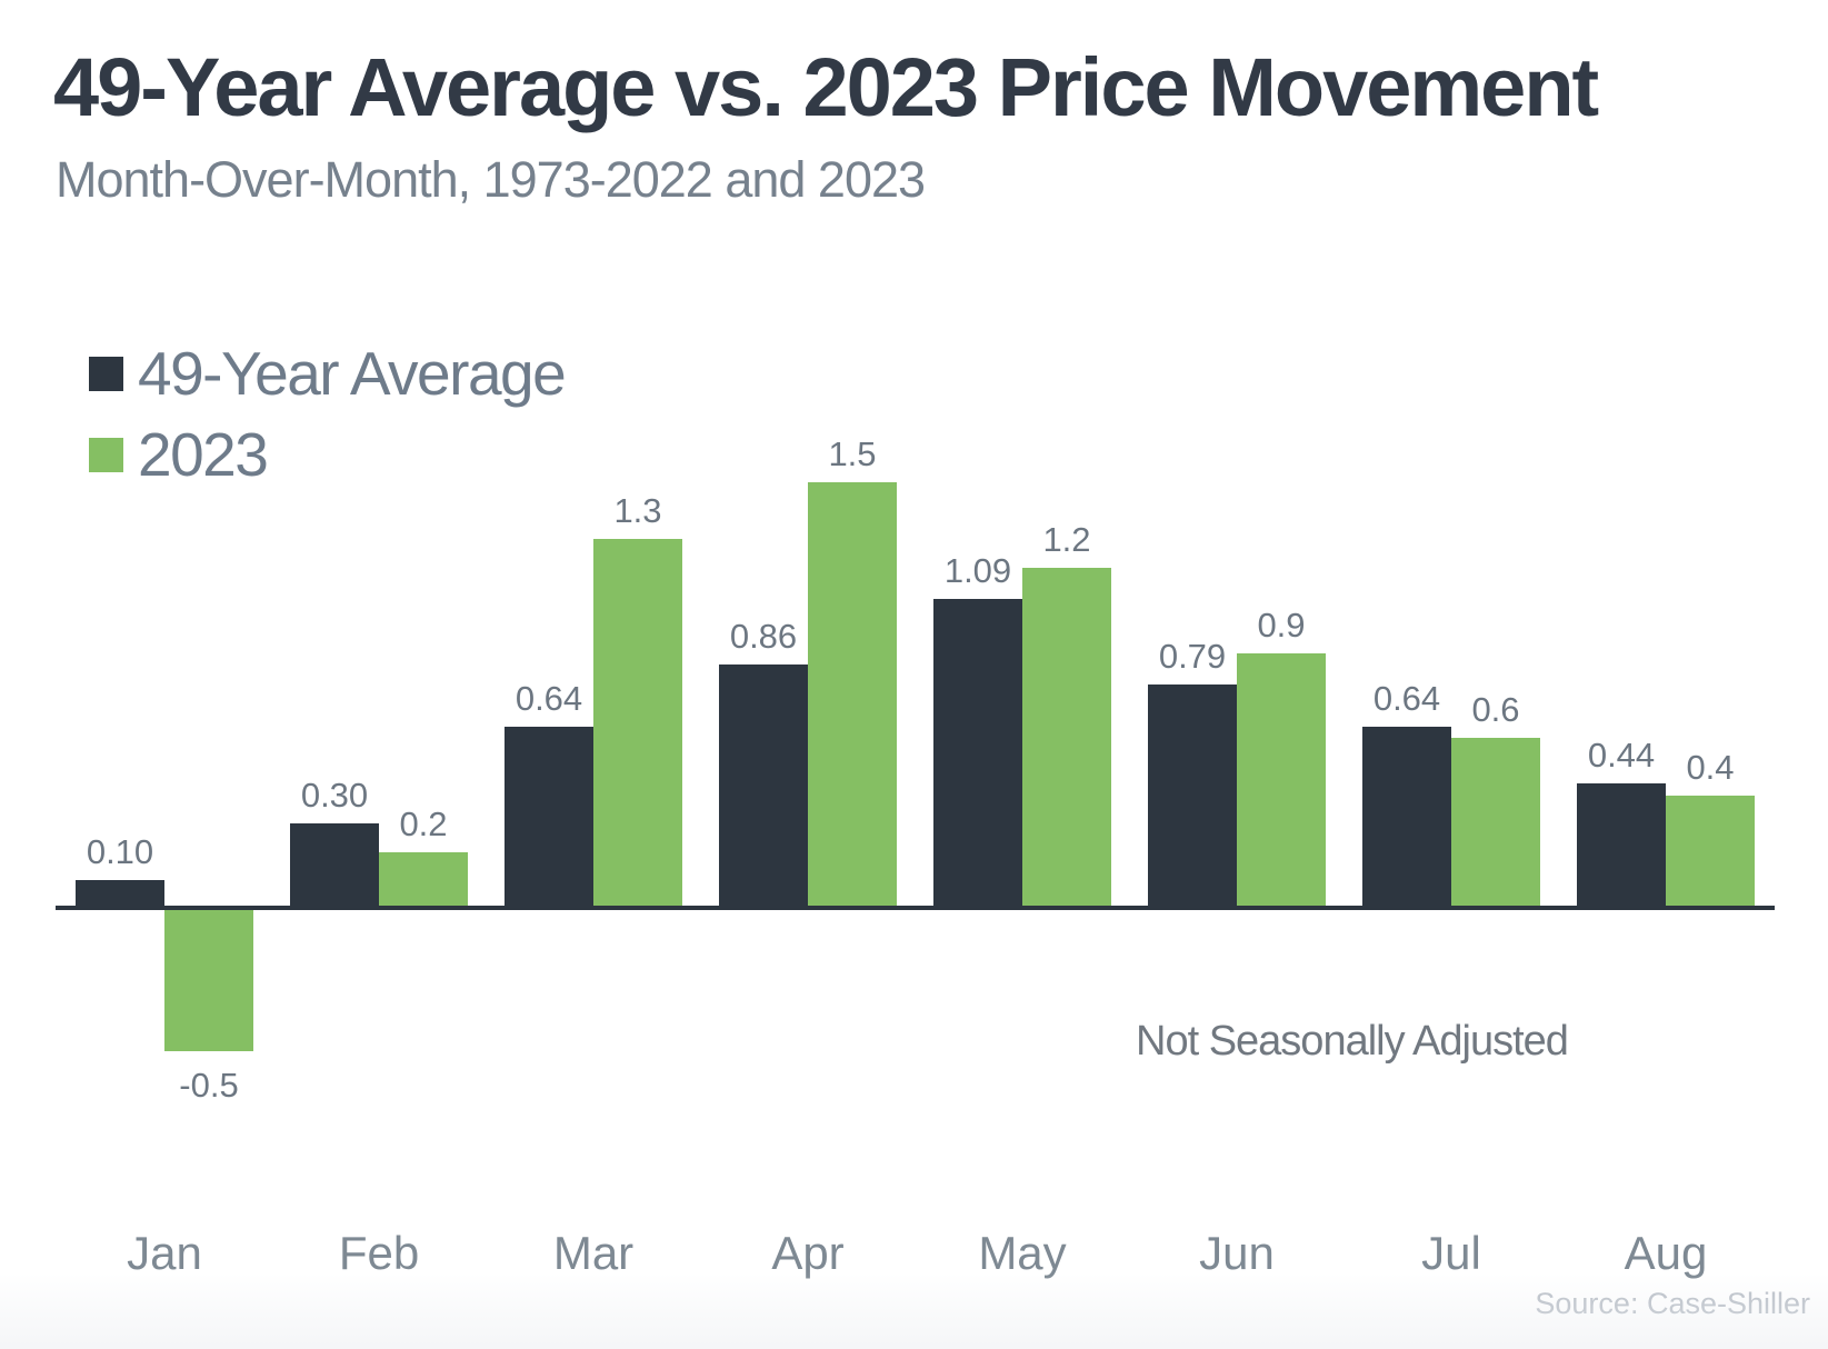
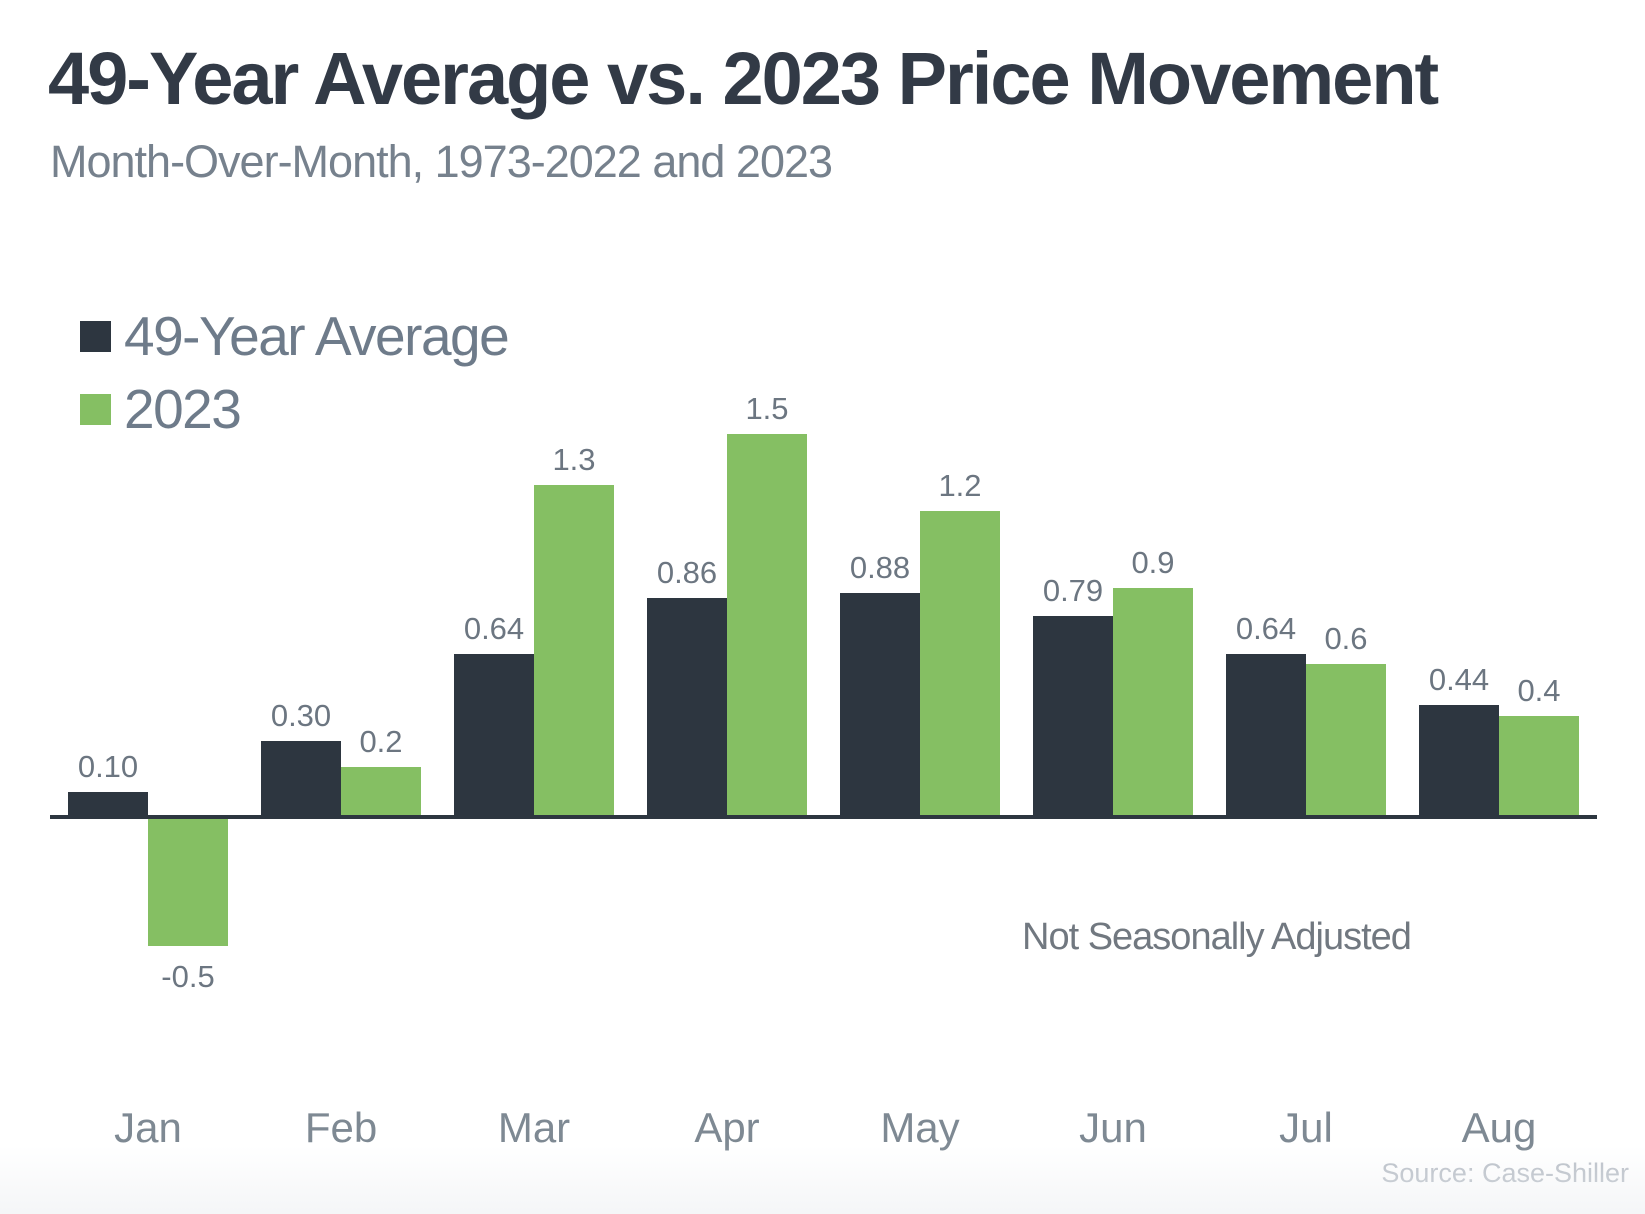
49-Year Average/May: 1.09 -> 0.88
